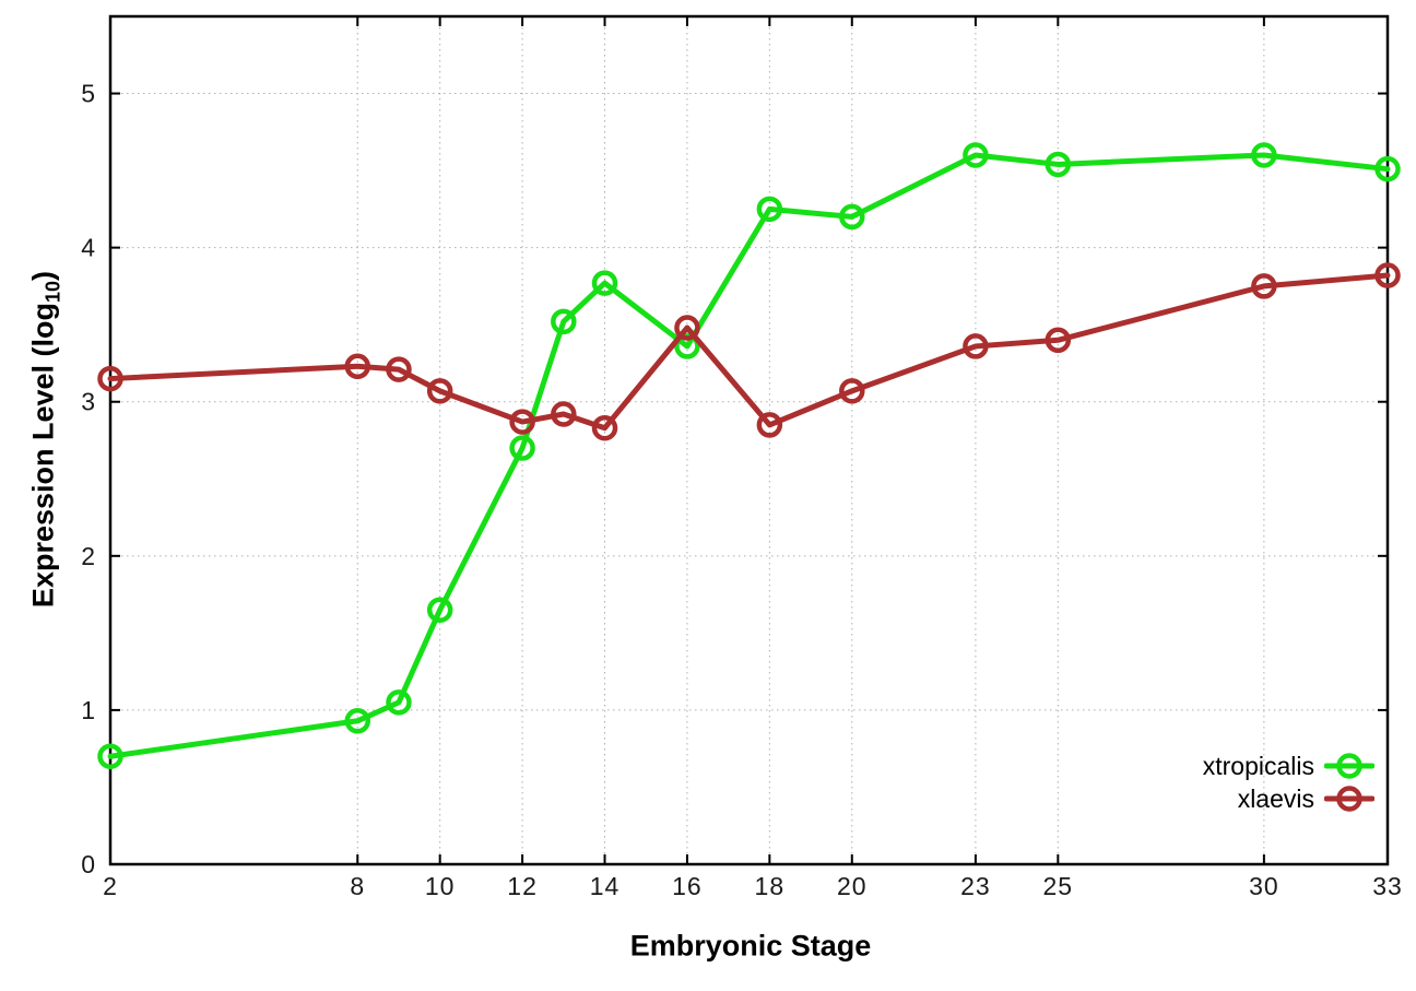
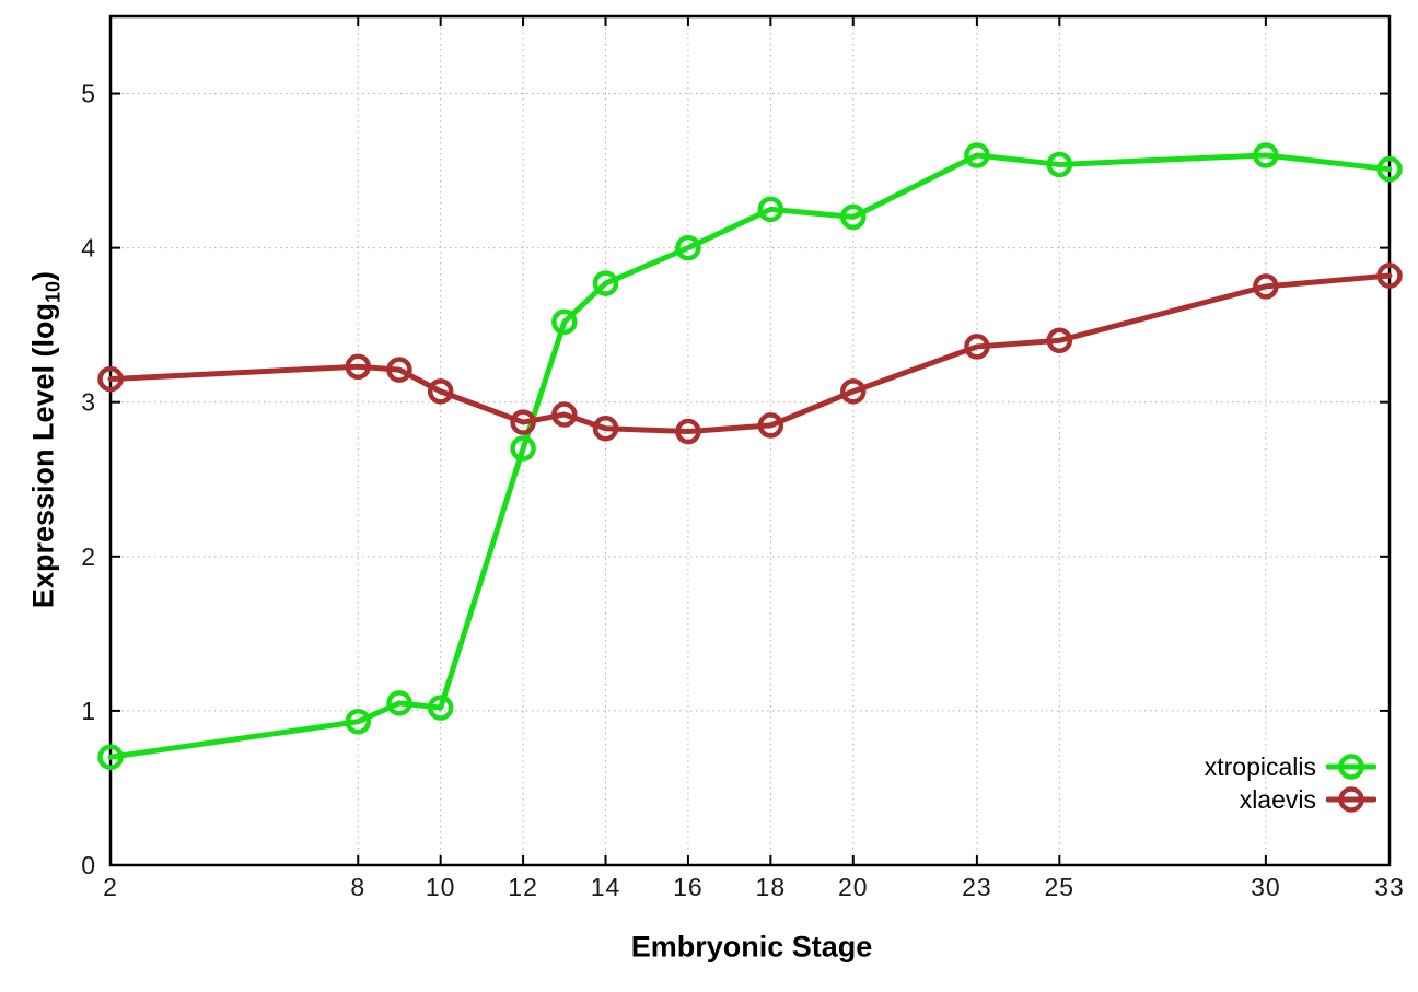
xtropicalis/10: 1.65 -> 1.02
xtropicalis/16: 3.36 -> 4.00
xlaevis/16: 3.48 -> 2.81
